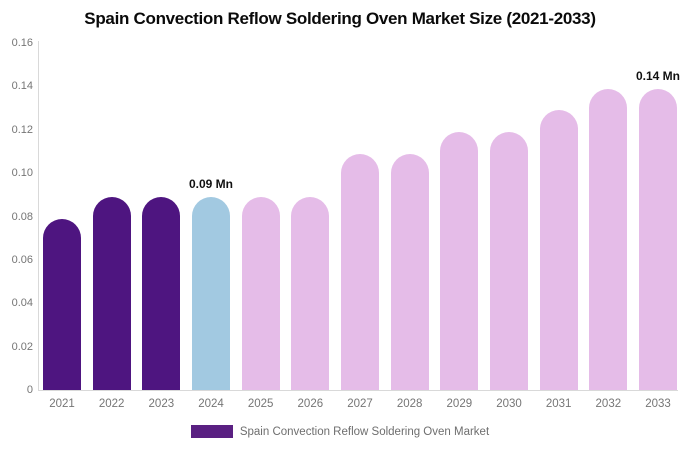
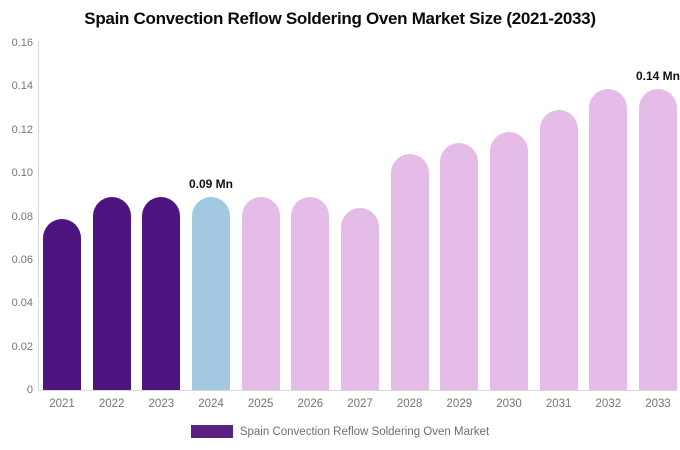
2027: 0.109 -> 0.084
2029: 0.119 -> 0.114
